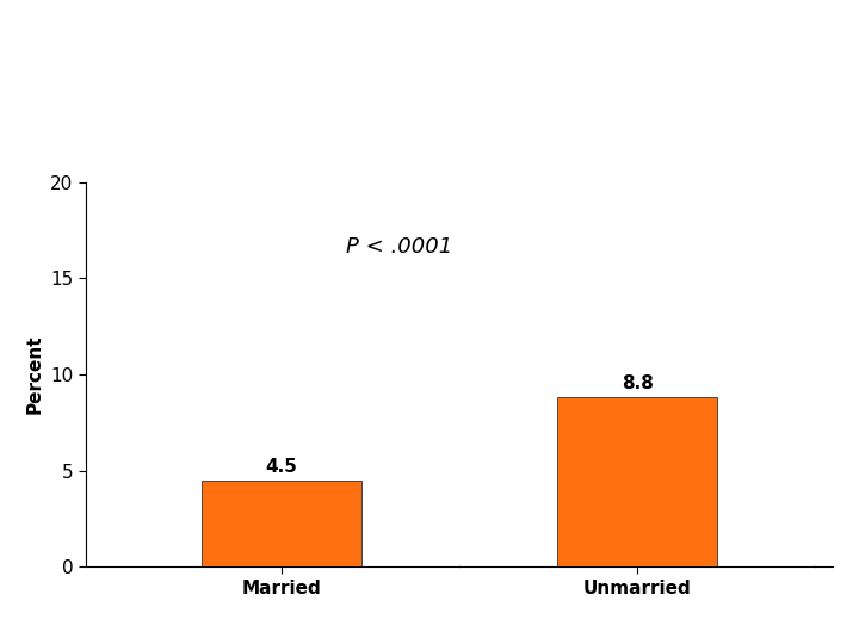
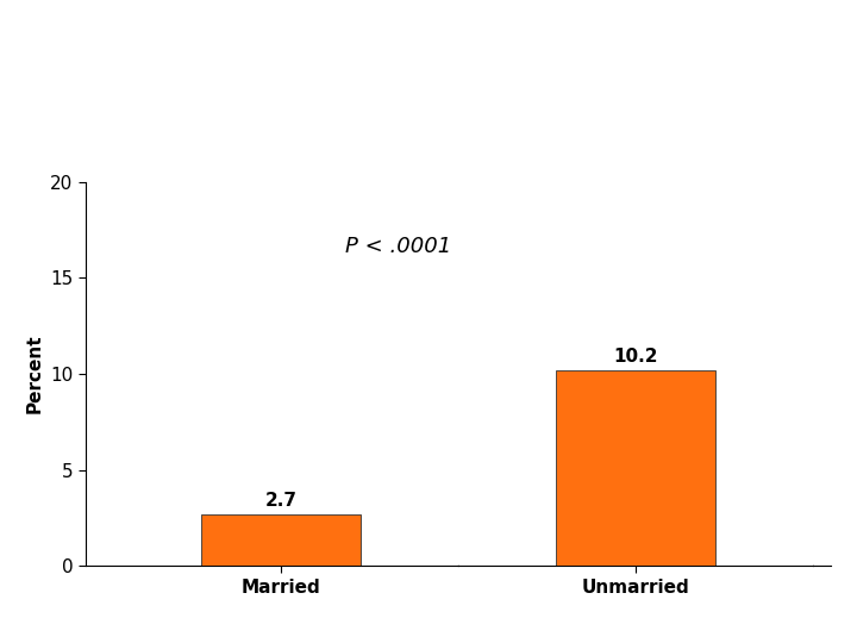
Married: 4.5 -> 2.7
Unmarried: 8.8 -> 10.2
